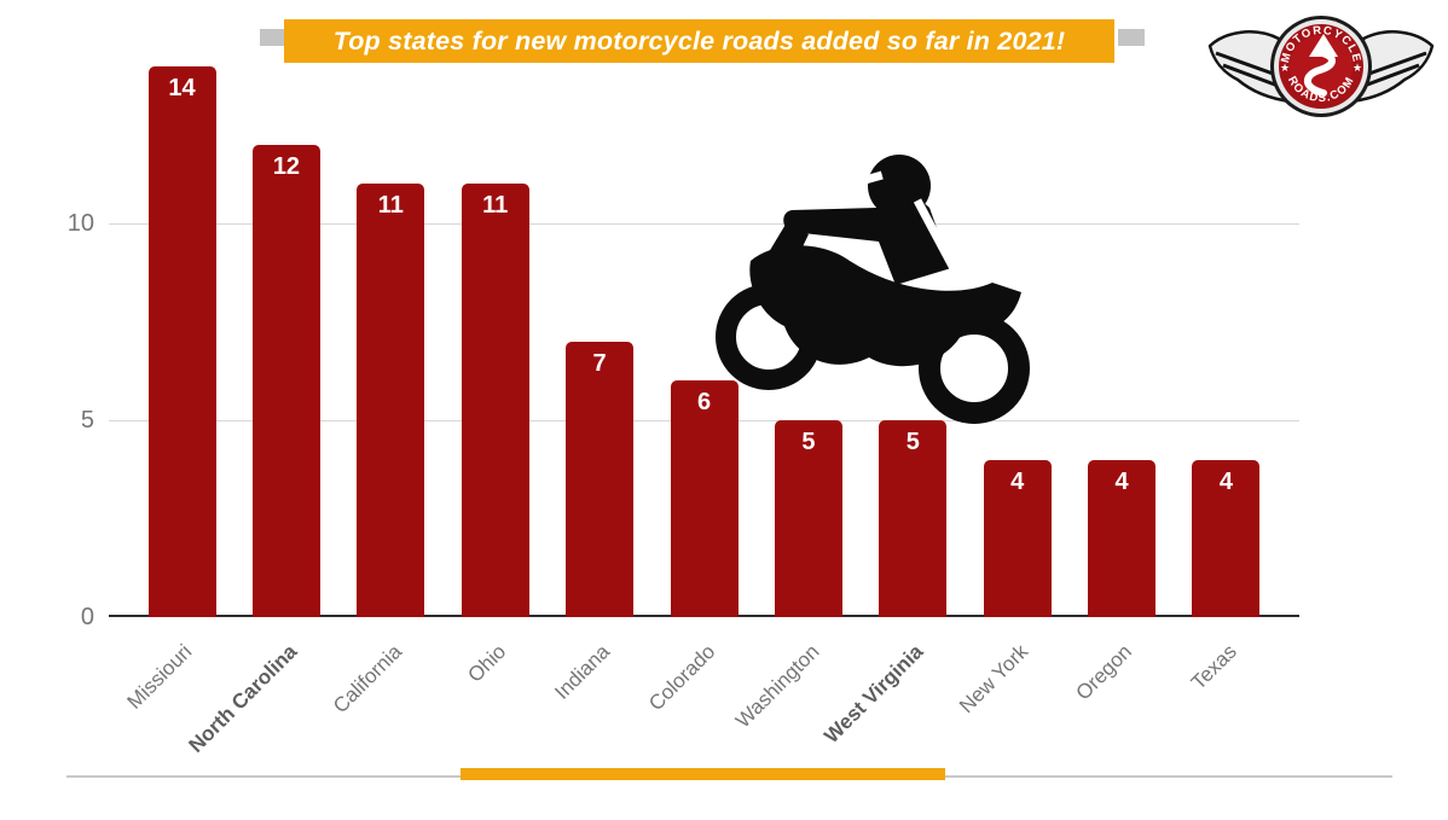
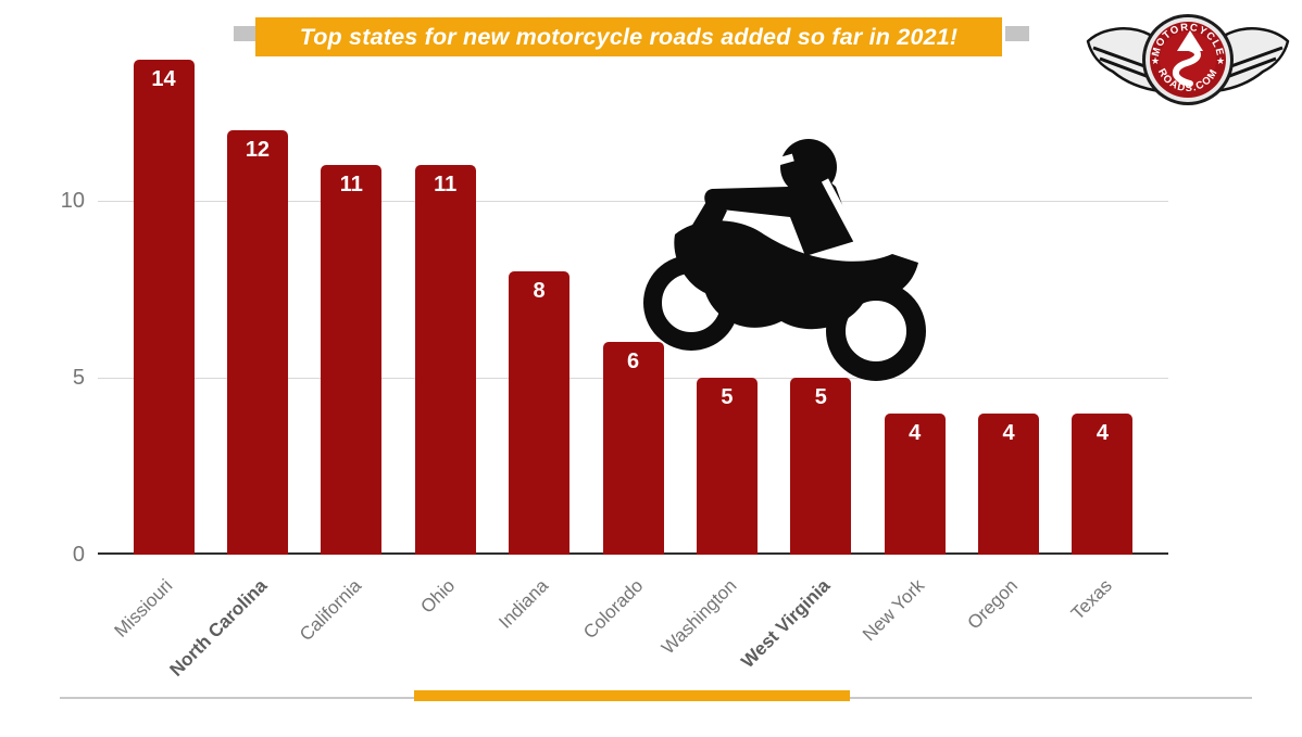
Indiana: 7 -> 8
